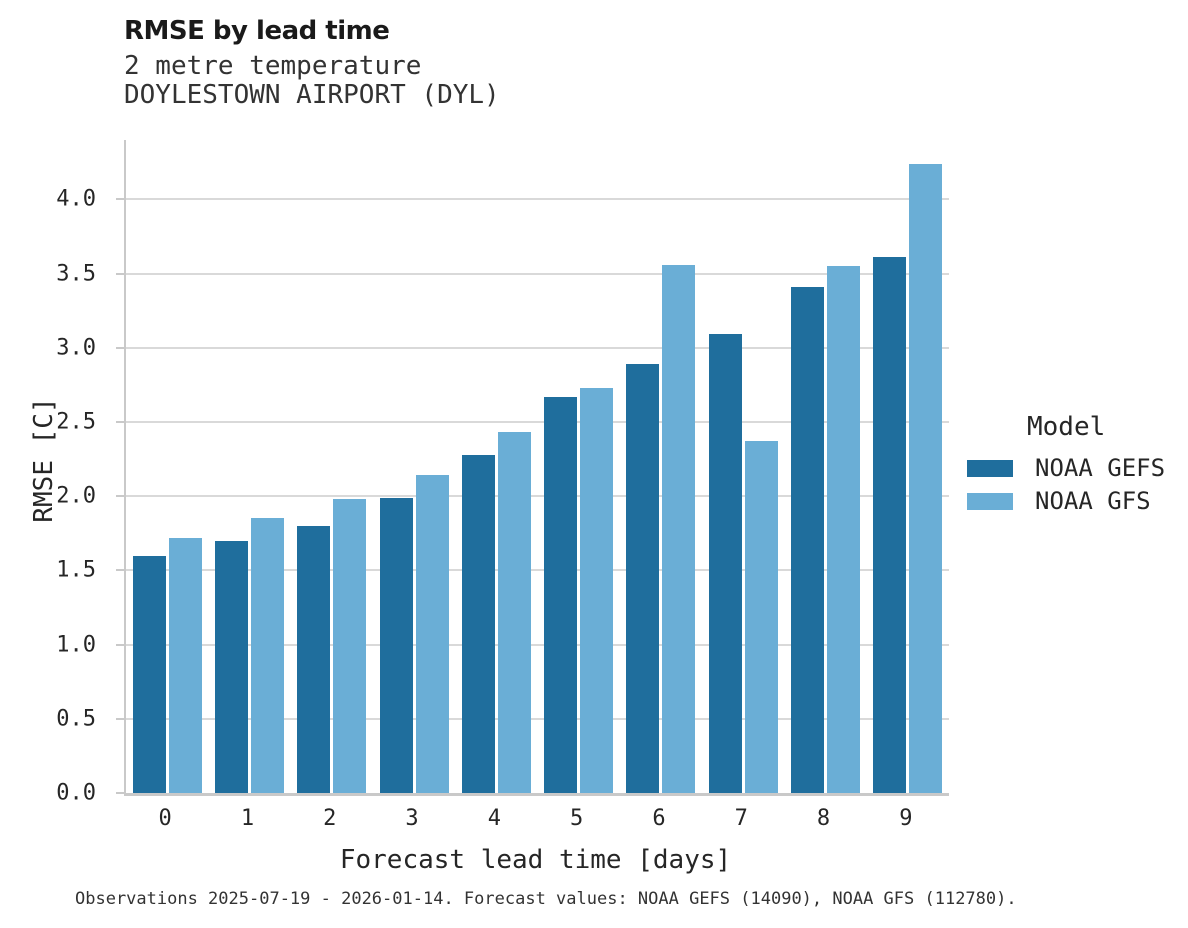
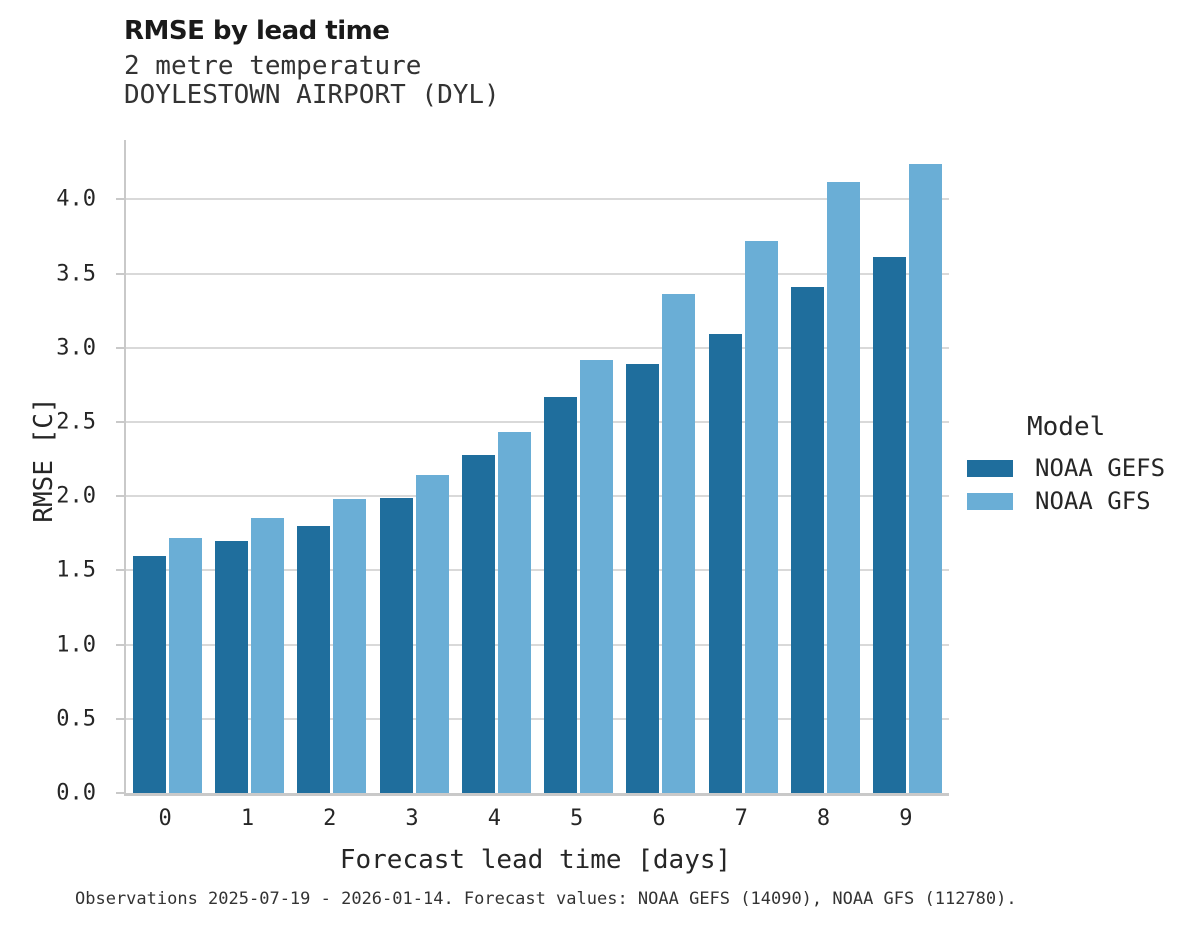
NOAA GFS/5: 2.73 -> 2.92
NOAA GFS/6: 3.56 -> 3.36
NOAA GFS/7: 2.37 -> 3.72
NOAA GFS/8: 3.55 -> 4.12
